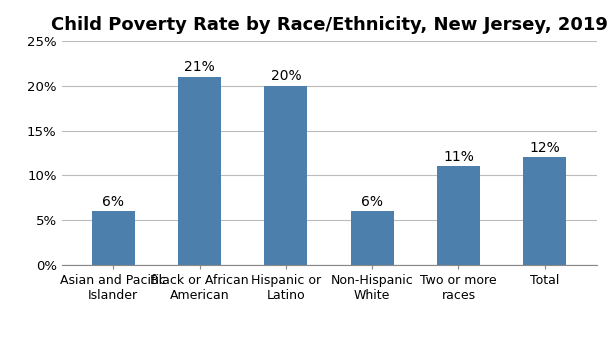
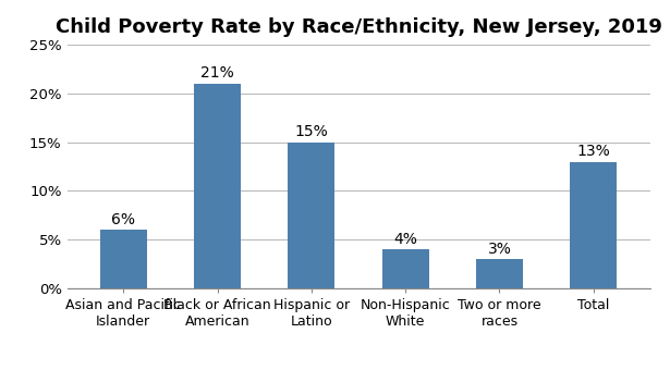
Hispanic or Latino: 20% -> 15%
Non-Hispanic White: 6% -> 4%
Two or more races: 11% -> 3%
Total: 12% -> 13%
